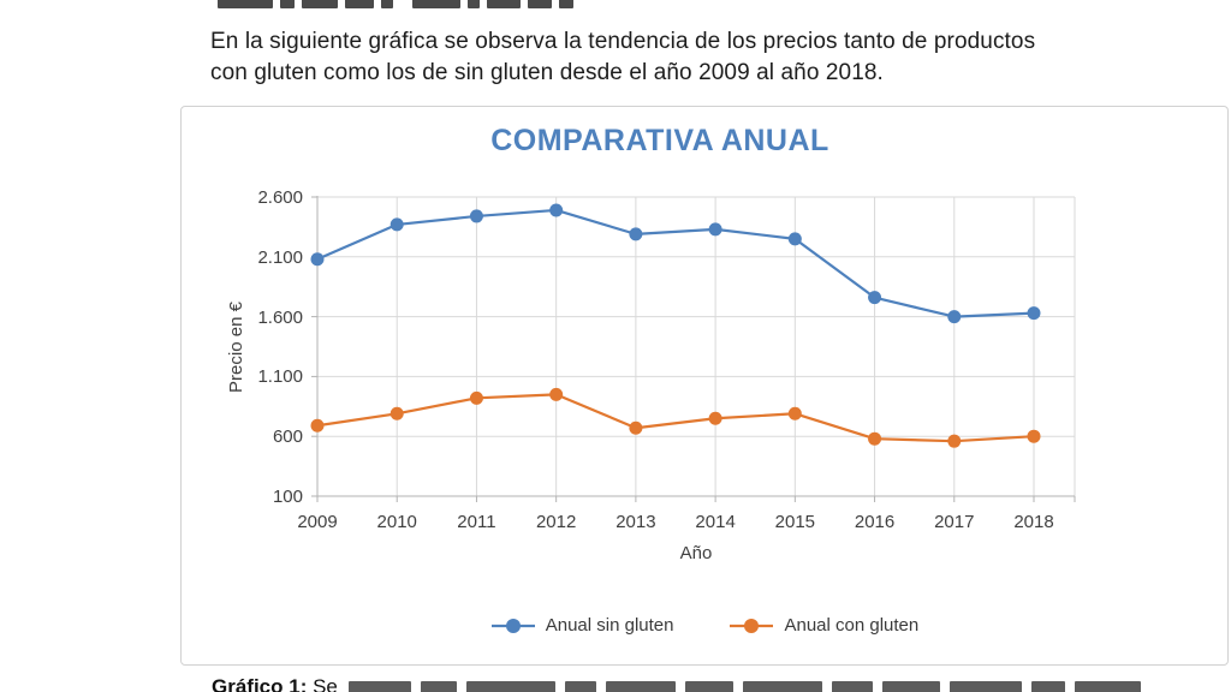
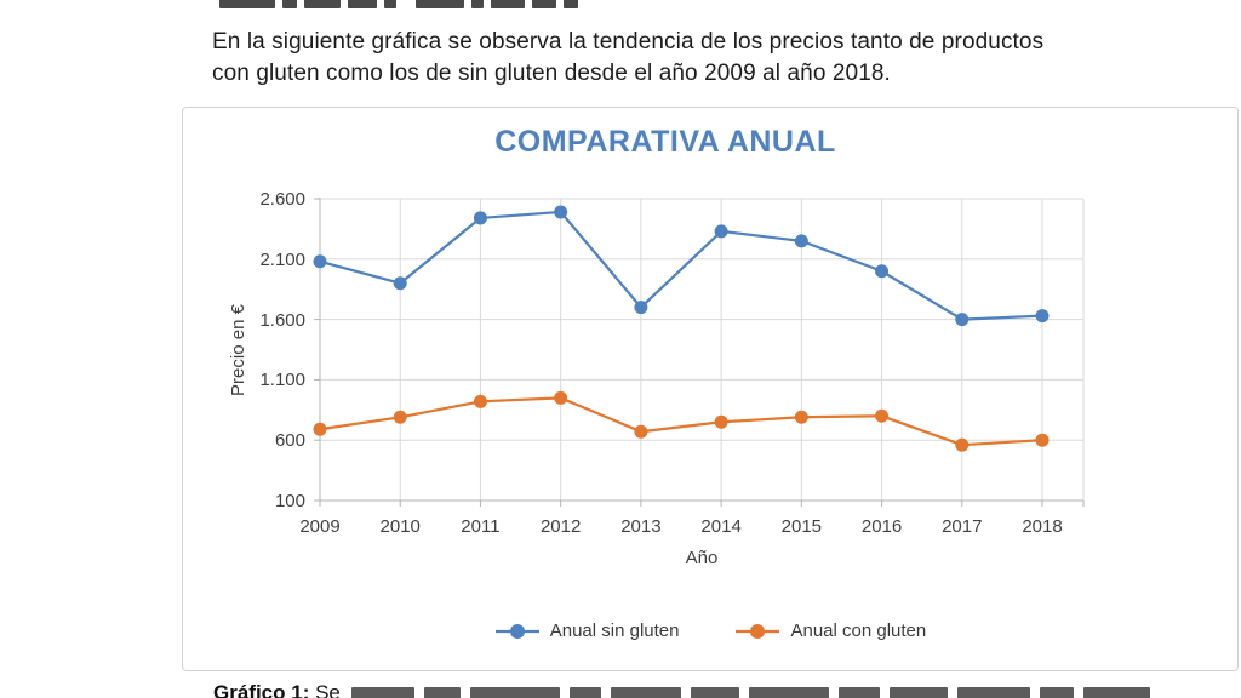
Anual sin gluten/2010: 2400 -> 1900
Anual sin gluten/2013: 2300 -> 1700
Anual sin gluten/2016: 1800 -> 2000
Anual con gluten/2016: 600 -> 800
